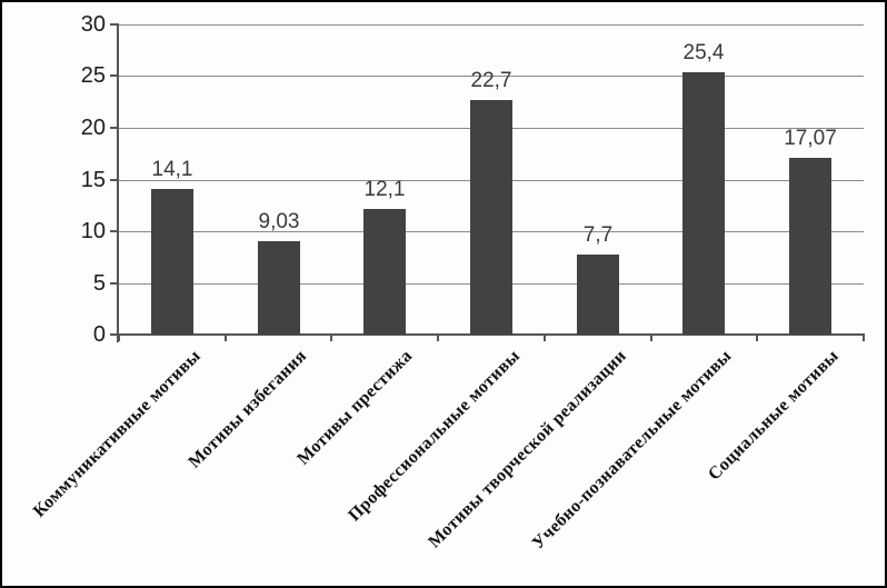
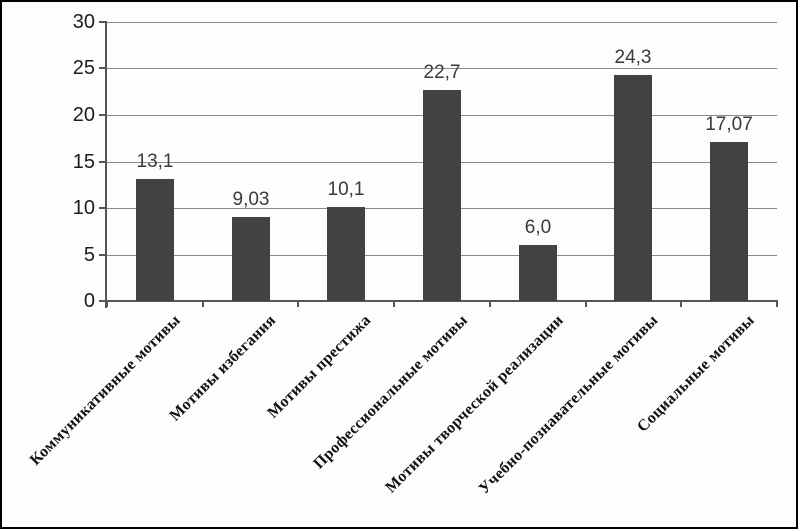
Коммуникативные мотивы: 14,1 -> 13,1
Мотивы престижа: 12,1 -> 10,1
Мотивы творческой реализации: 7,7 -> 6,0
Учебно-познавательные мотивы: 25,4 -> 24,3
